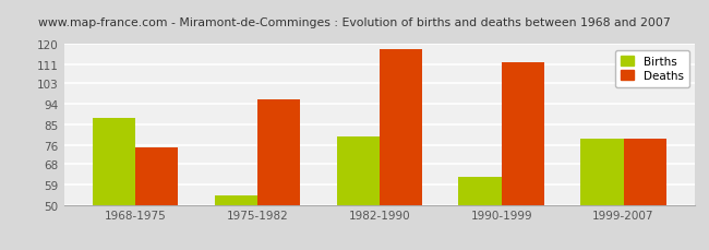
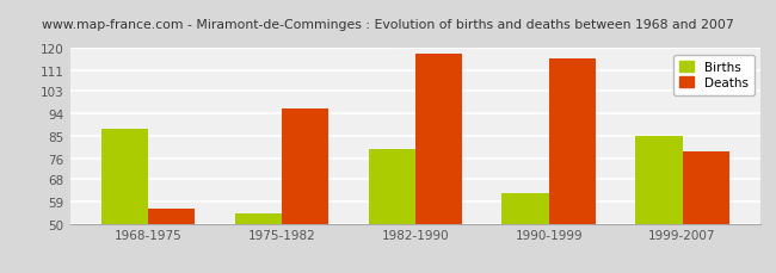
Deaths/1968-1975: 75 -> 56
Deaths/1990-1999: 112 -> 116
Births/1999-2007: 79 -> 85
